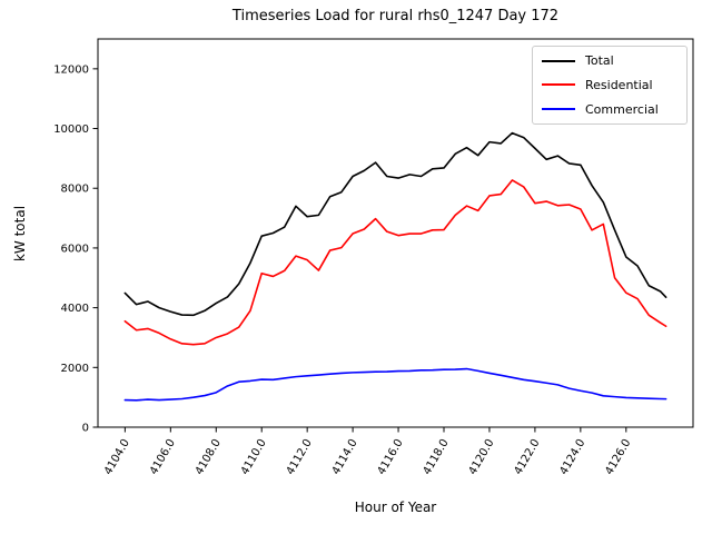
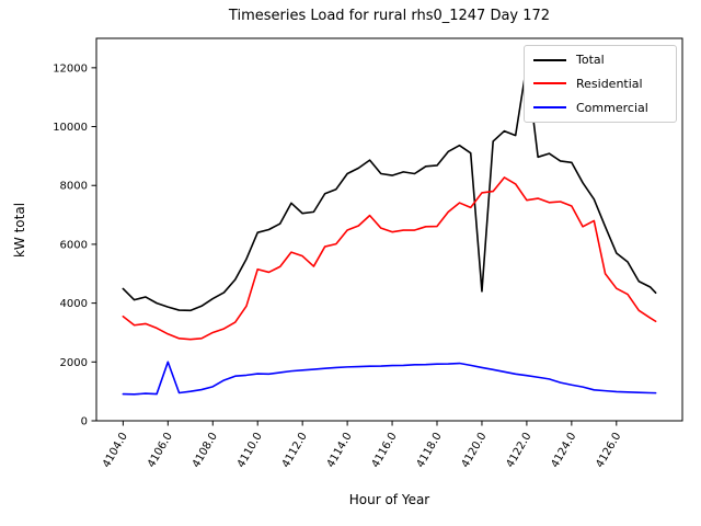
Commercial/4106.0: 900 -> 2000
Total/4120.0: 9600 -> 4400
Total/4122.0: 9300 -> 12100
